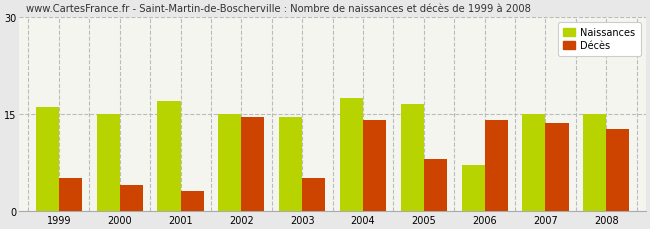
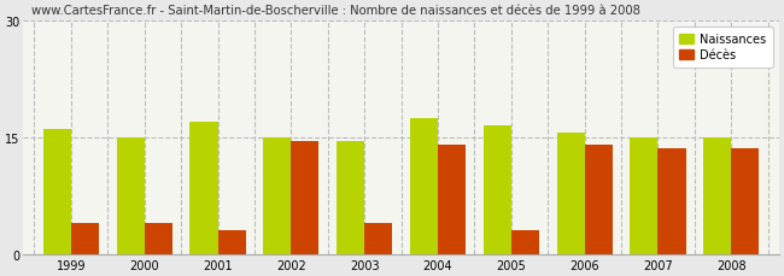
Décès/1999: 5.0 -> 4.0
Décès/2003: 5.0 -> 4.0
Décès/2005: 8.0 -> 3.0
Naissances/2006: 7.0 -> 15.5
Décès/2008: 12.6 -> 13.5
